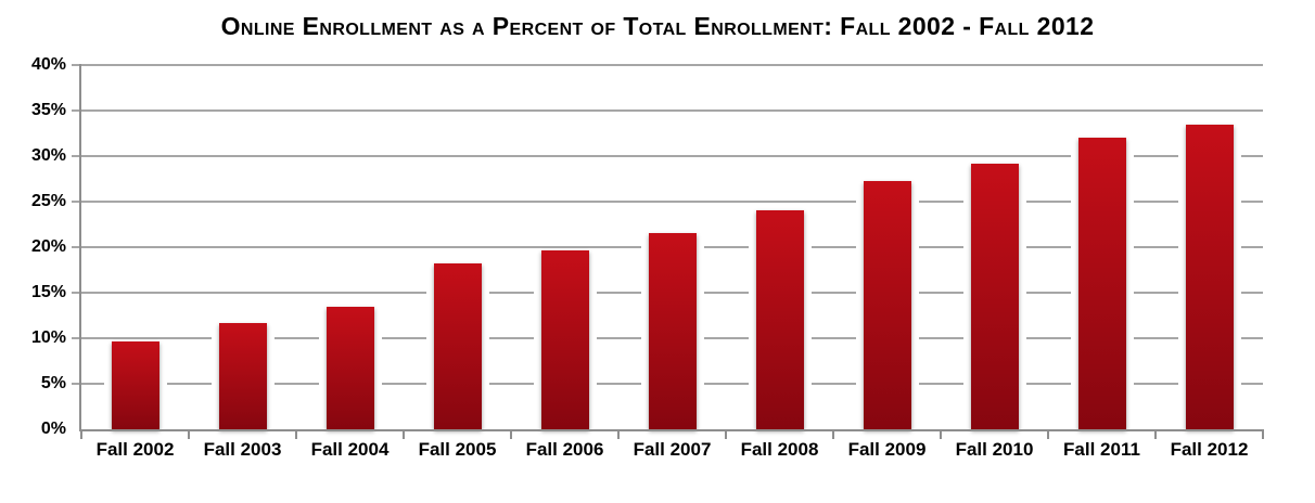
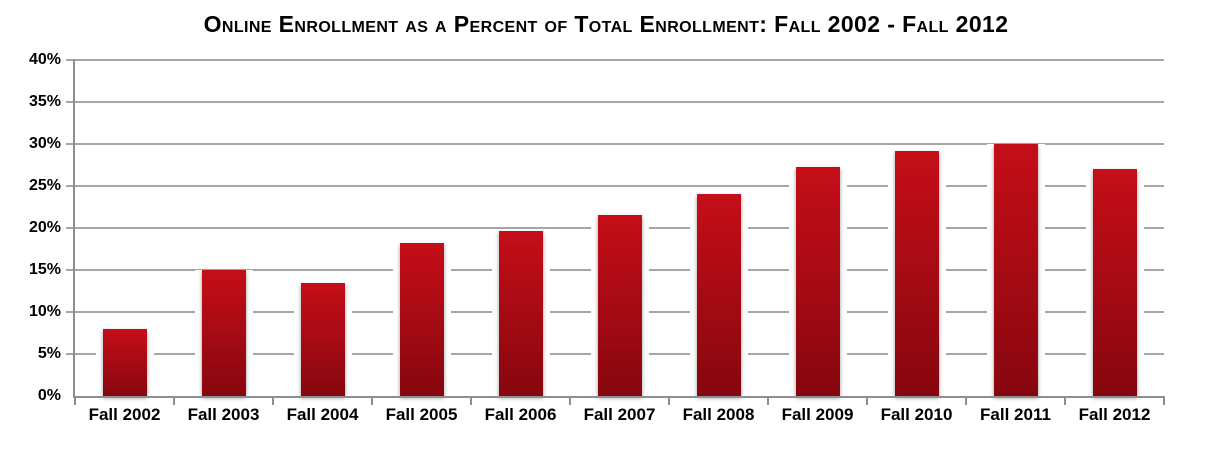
Fall 2002: 10% -> 8%
Fall 2003: 12% -> 15%
Fall 2011: 32% -> 30%
Fall 2012: 34% -> 27%
